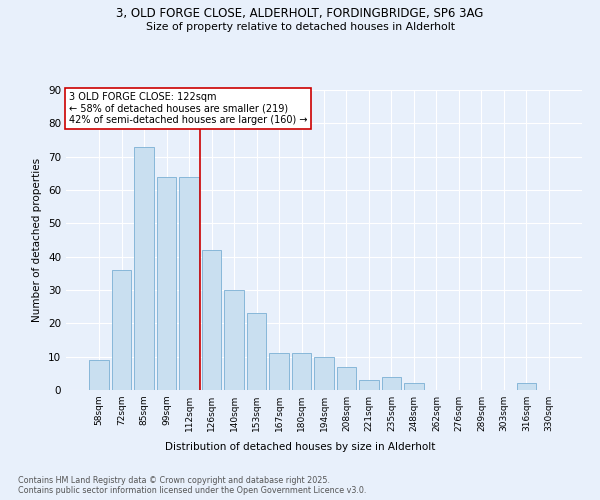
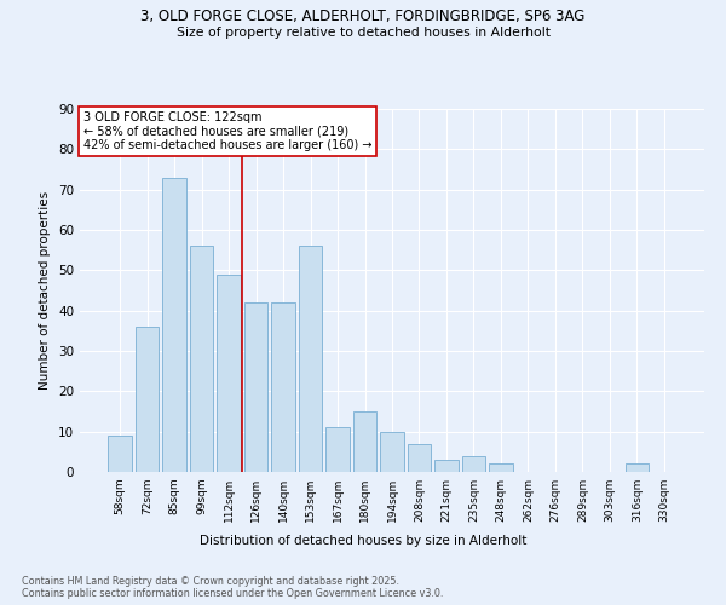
99sqm: 64 -> 56
112sqm: 64 -> 49
140sqm: 30 -> 42
153sqm: 23 -> 56
180sqm: 11 -> 15
